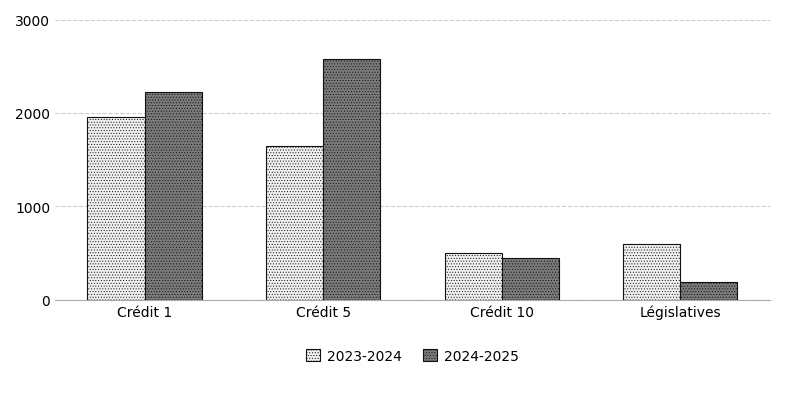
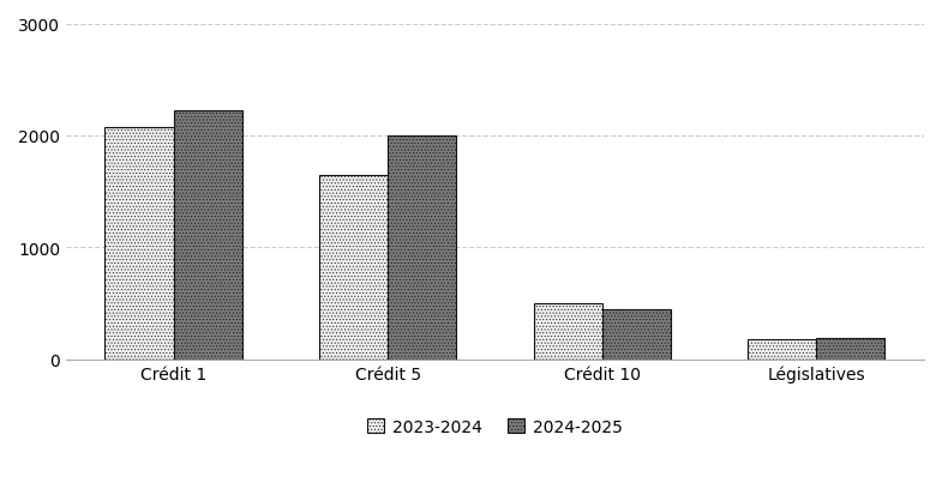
2023-2024/Crédit 1: 1960 -> 2080
2024-2025/Crédit 5: 2580 -> 2000
2023-2024/Législatives: 600 -> 180
